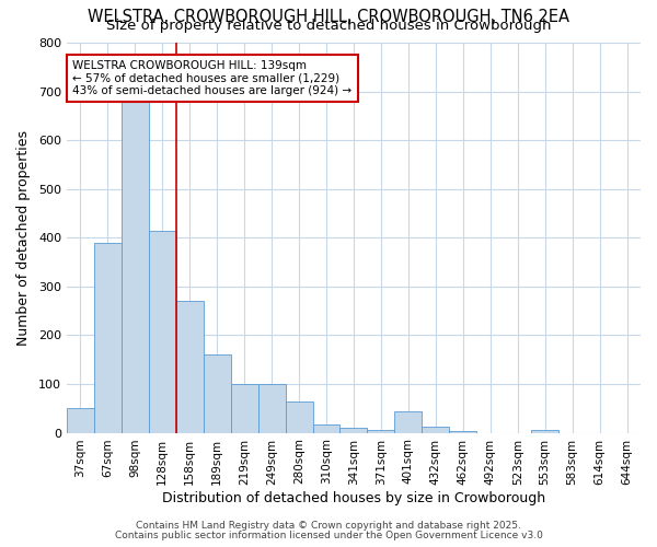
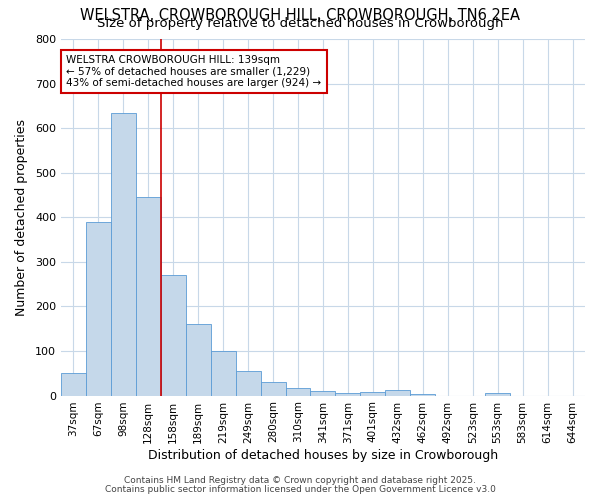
98sqm: 685 -> 635
128sqm: 415 -> 445
249sqm: 100 -> 55
280sqm: 65 -> 30
401sqm: 45 -> 8
